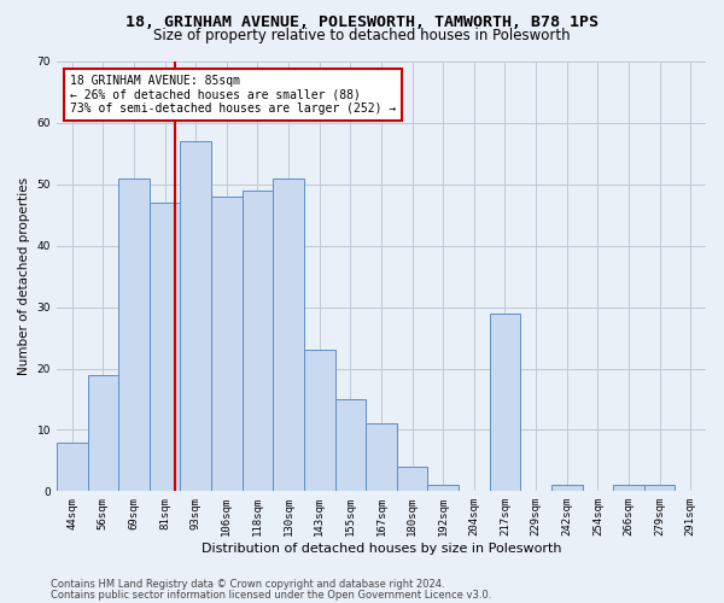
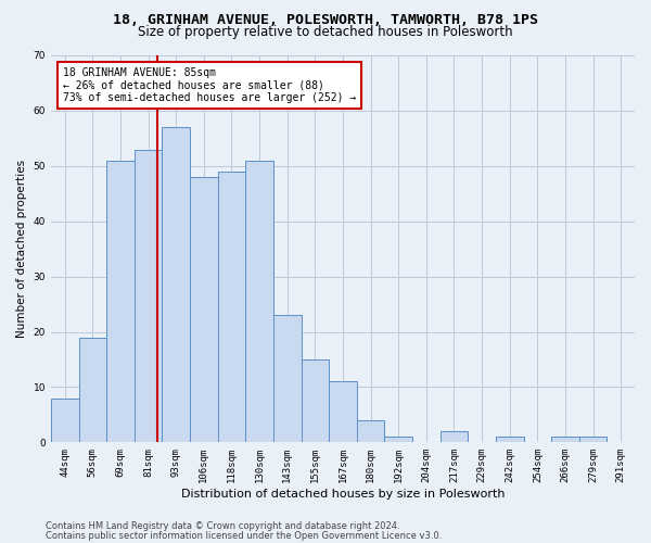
81sqm: 47 -> 53
217sqm: 29 -> 2
